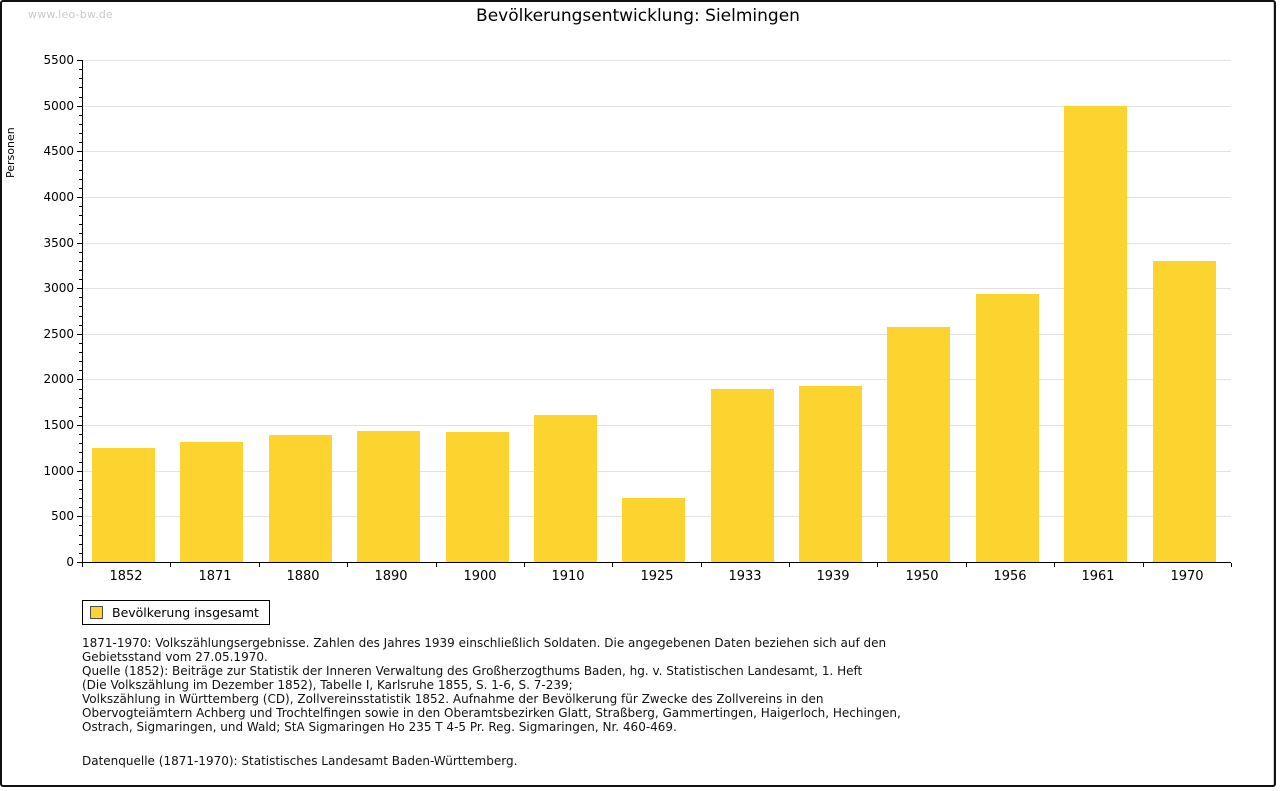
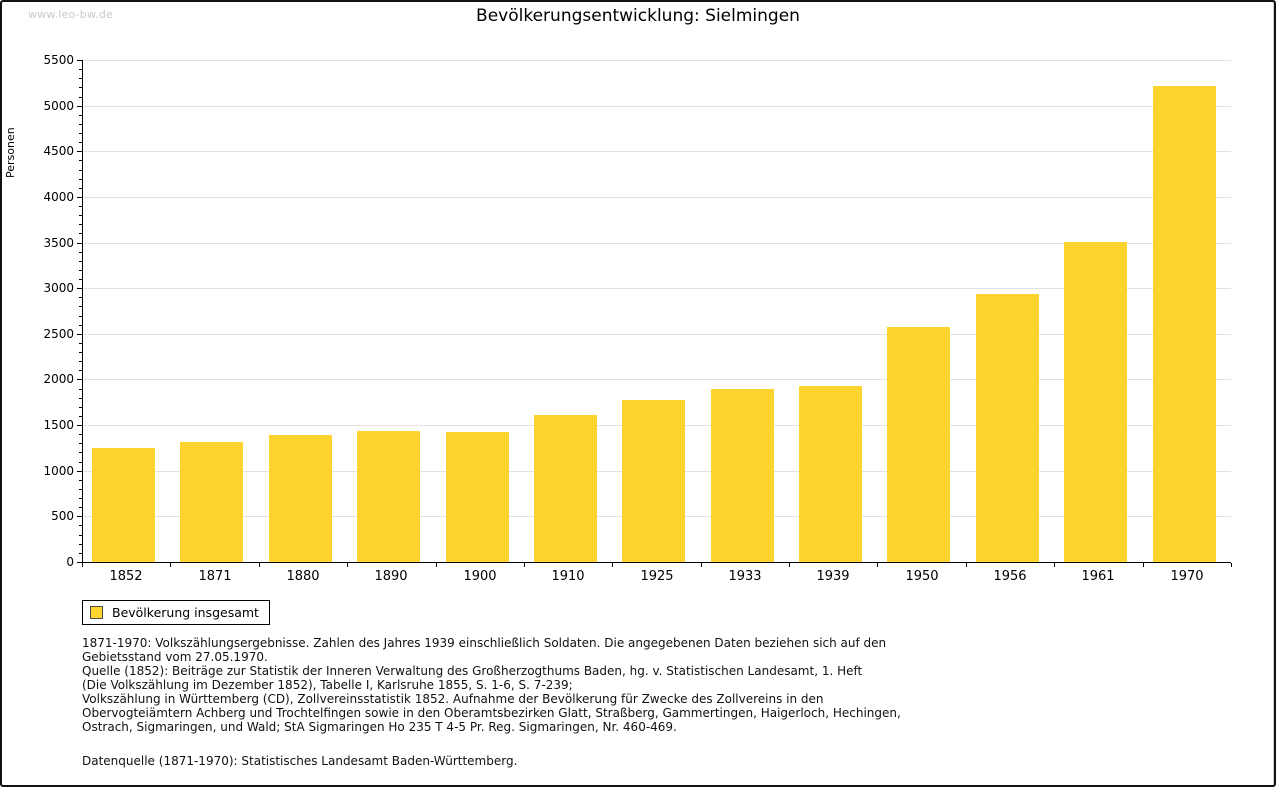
1925: 700 -> 1800
1961: 5000 -> 3500
1970: 3300 -> 5200
